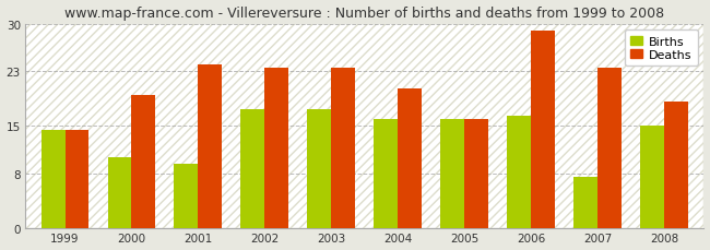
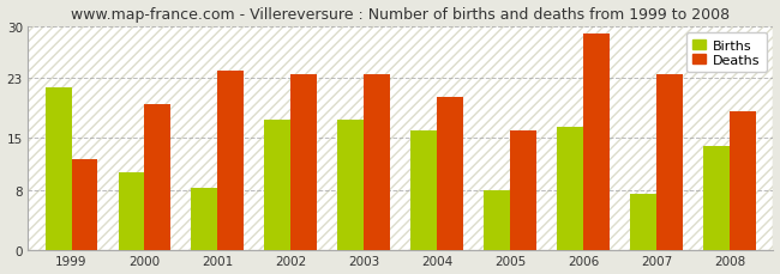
Births/1999: 14.5 -> 21.8
Deaths/1999: 14.5 -> 12.2
Births/2001: 9.5 -> 8.4
Births/2005: 16.0 -> 8.0
Births/2008: 15.0 -> 14.0
